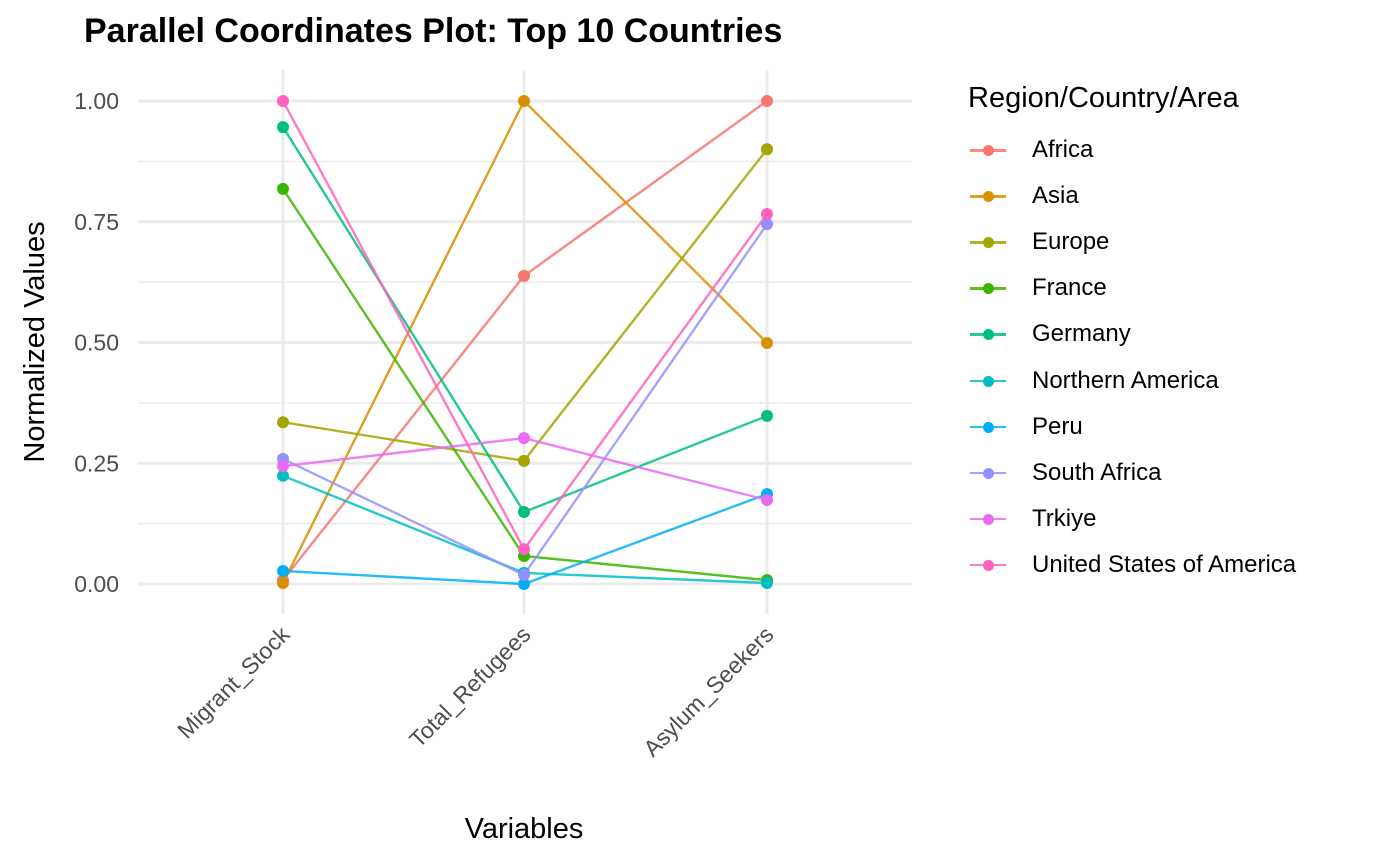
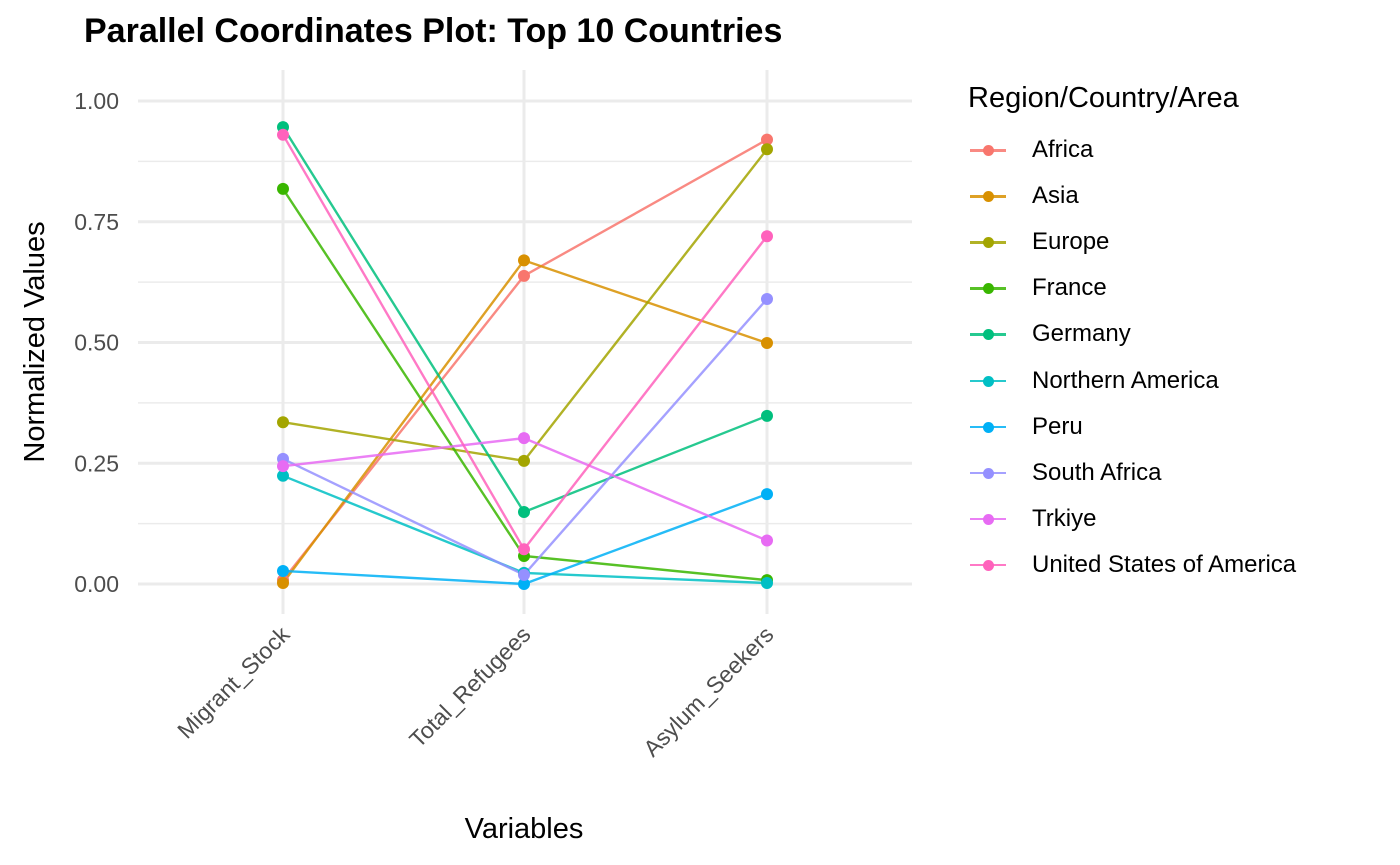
United States of America/Migrant_Stock: 1.00 -> 0.93
Asia/Total_Refugees: 1.00 -> 0.67
Africa/Asylum_Seekers: 1.00 -> 0.92
South Africa/Asylum_Seekers: 0.74 -> 0.59
Trkiye/Asylum_Seekers: 0.17 -> 0.09
United States of America/Asylum_Seekers: 0.77 -> 0.72
